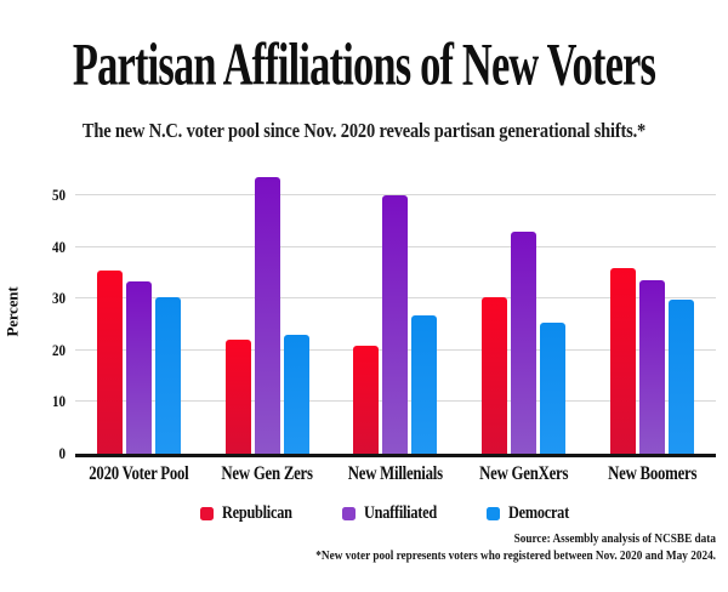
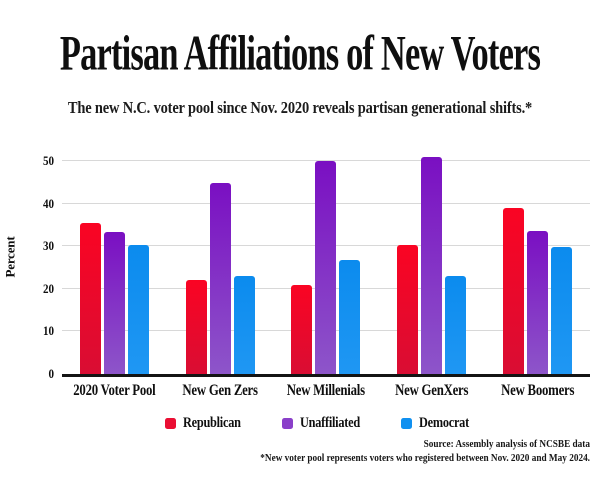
Unaffiliated/New Gen Zers: 54 -> 45
Unaffiliated/New GenXers: 43 -> 51
Democrat/New GenXers: 25 -> 23
Republican/New Boomers: 36 -> 39
